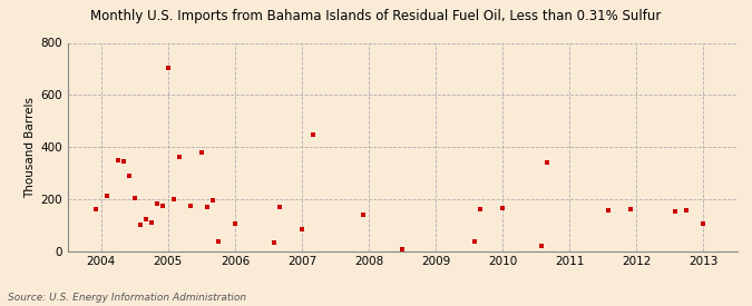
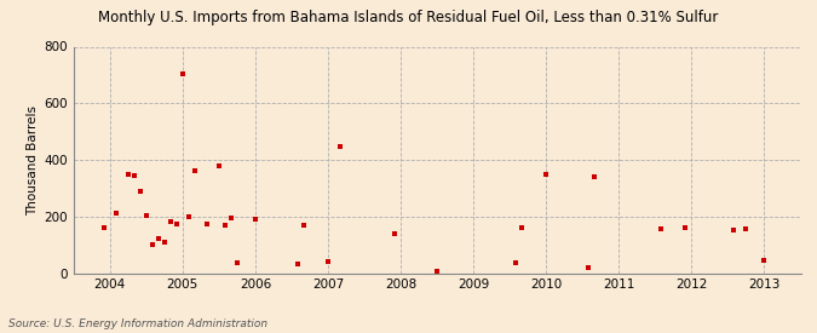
2006: 105 -> 190
2007: 85 -> 40
2010: 165 -> 350
2013: 105 -> 45
